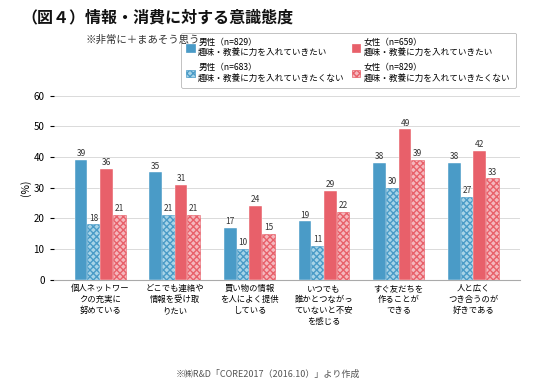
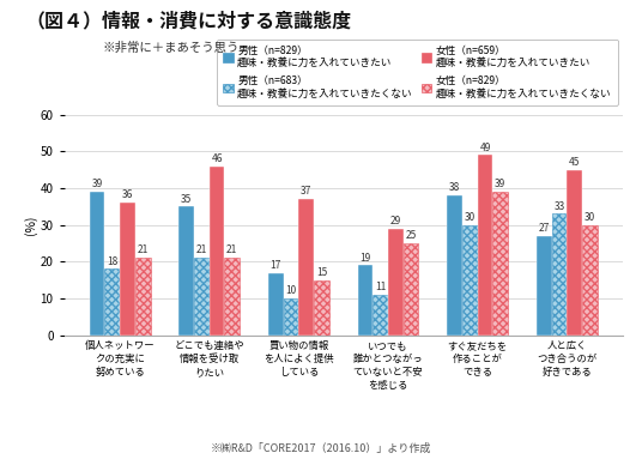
女性（n=659） 趣味・教養に力を入れていきたい/どこでも連絡や 情報を受け取 りたい: 31 -> 46
女性（n=659） 趣味・教養に力を入れていきたい/買い物の情報 を人によく提供 している: 24 -> 37
女性（n=829） 趣味・教養に力を入れていきたくない/いつでも 誰かとつながっ ていないと不安 を感じる: 22 -> 25
男性（n=829） 趣味・教養に力を入れていきたい/人と広く つき合うのが 好きである: 38 -> 27
男性（n=683） 趣味・教養に力を入れていきたくない/人と広く つき合うのが 好きである: 27 -> 33
女性（n=659） 趣味・教養に力を入れていきたい/人と広く つき合うのが 好きである: 42 -> 45
女性（n=829） 趣味・教養に力を入れていきたくない/人と広く つき合うのが 好きである: 33 -> 30
